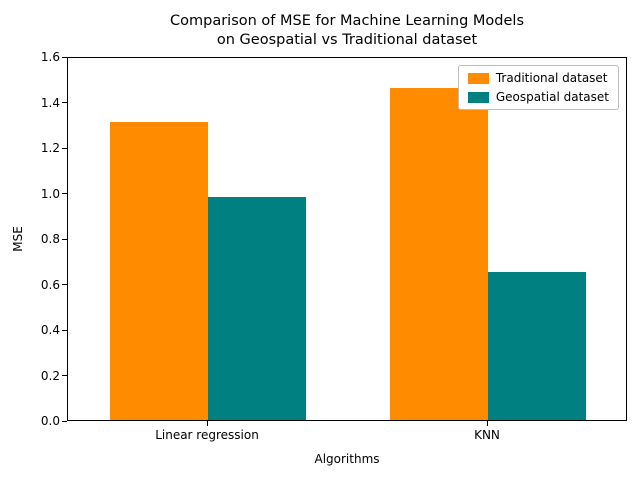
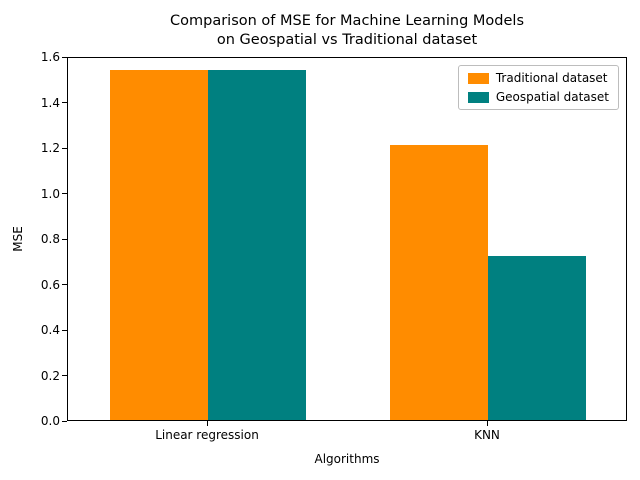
Traditional dataset/Linear regression: 1.31 -> 1.54
Geospatial dataset/Linear regression: 0.98 -> 1.54
Traditional dataset/KNN: 1.46 -> 1.21
Geospatial dataset/KNN: 0.65 -> 0.72
